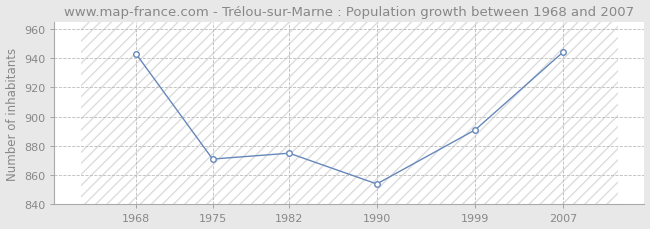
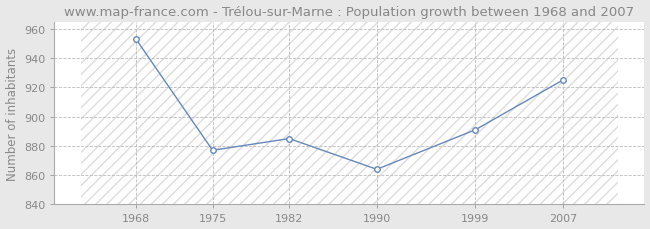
1968: 943 -> 953
1975: 871 -> 877
1982: 875 -> 885
1990: 854 -> 864
2007: 944 -> 925
